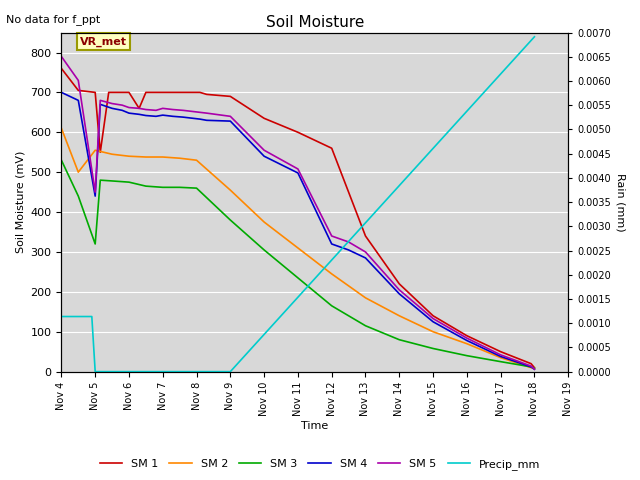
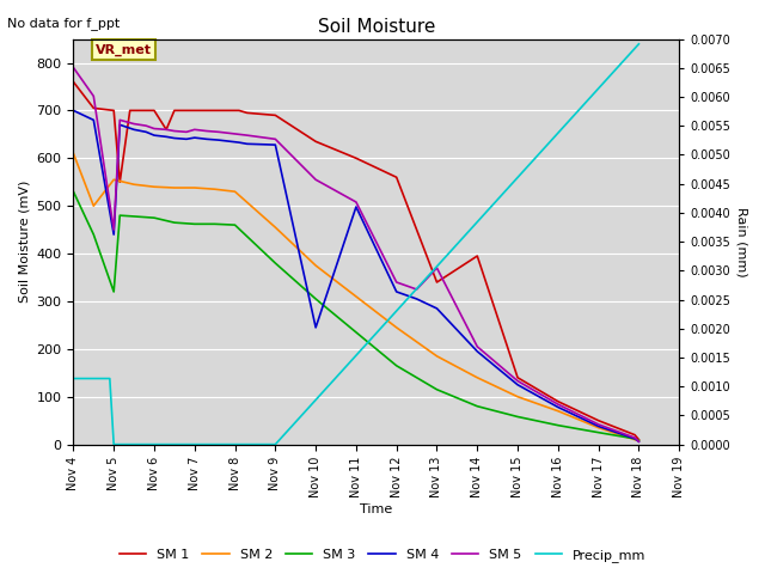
SM 4/Nov 10: 540 -> 245
SM 5/Nov 13: 300 -> 370
SM 1/Nov 14: 220 -> 395
